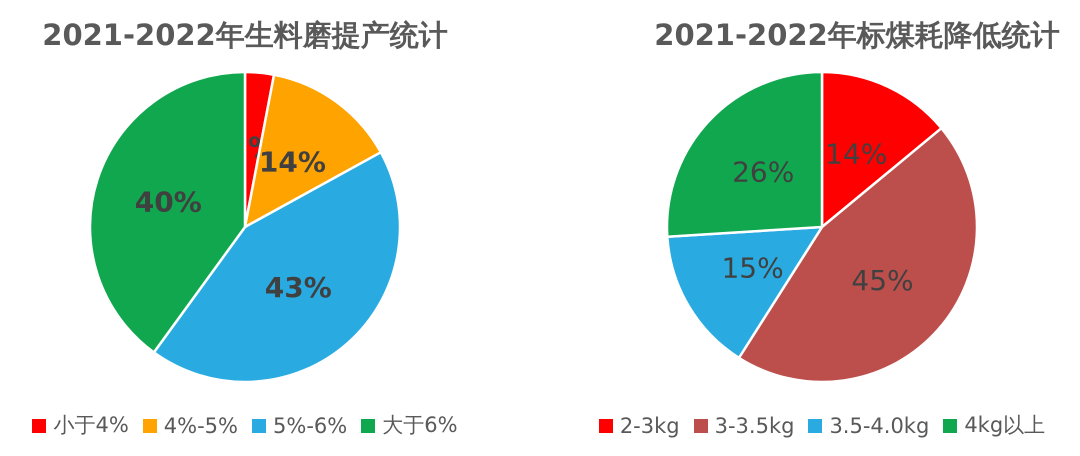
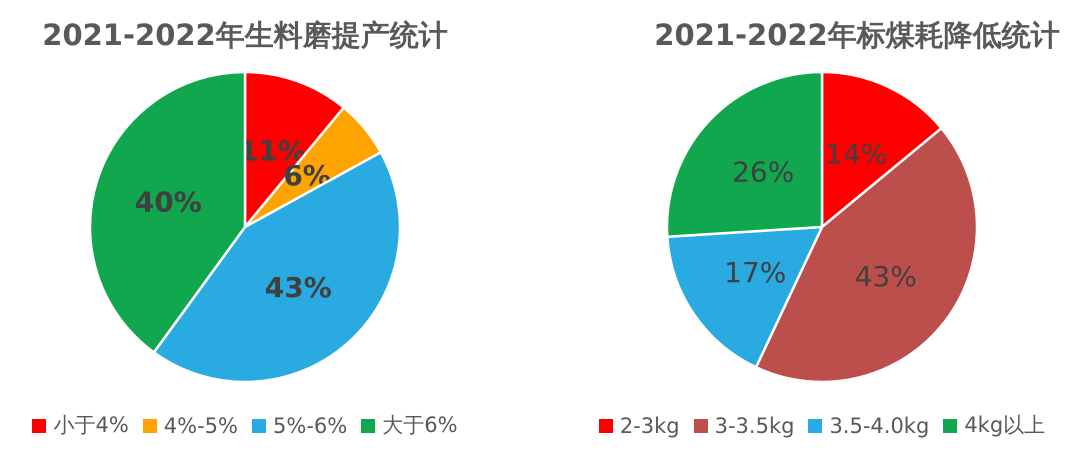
2021-2022年生料磨提产统计/小于4%: 3% -> 11%
2021-2022年生料磨提产统计/4%-5%: 14% -> 6%
2021-2022年标煤耗降低统计/3-3.5kg: 45% -> 43%
2021-2022年标煤耗降低统计/3.5-4.0kg: 15% -> 17%
